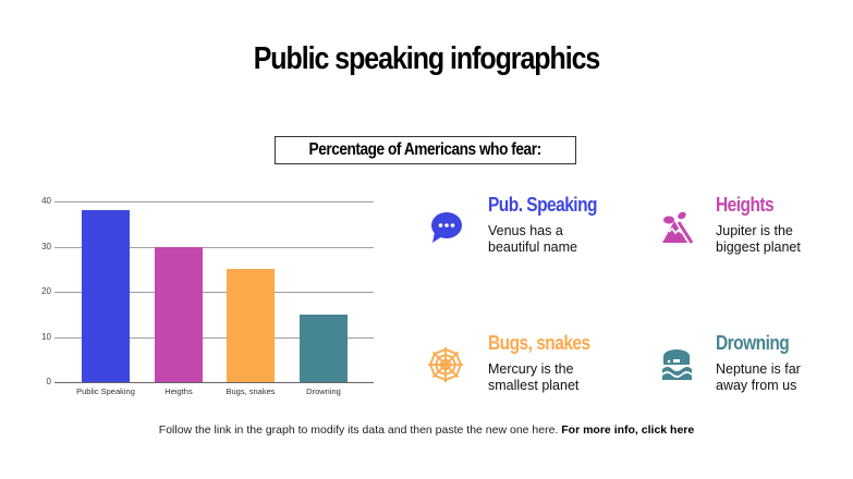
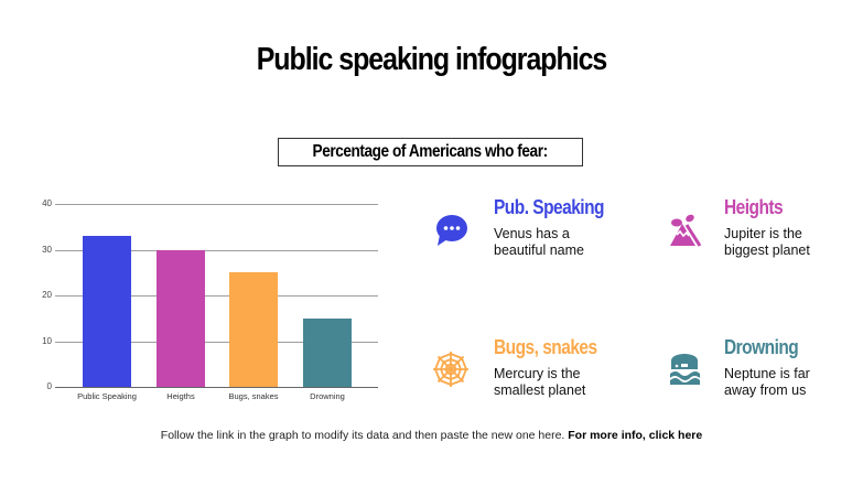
Public Speaking: 38 -> 33
